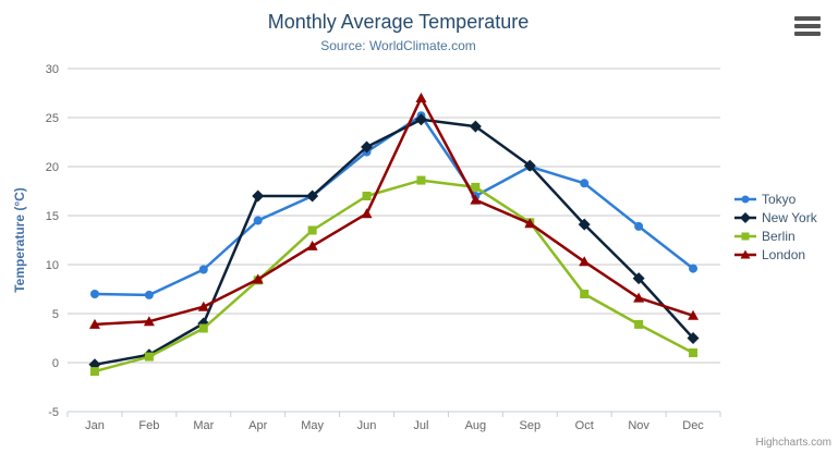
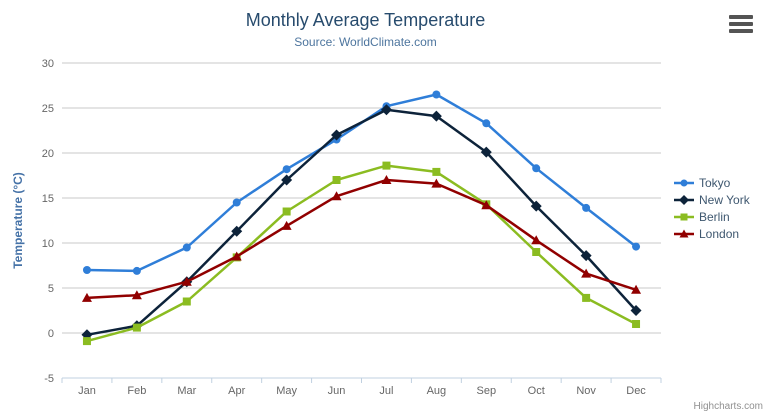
New York/Mar: 4 -> 6
New York/Apr: 17 -> 11
Tokyo/May: 17 -> 18
London/Jul: 27 -> 17
Tokyo/Aug: 17 -> 26
Tokyo/Sep: 20 -> 23
Berlin/Oct: 7 -> 9
